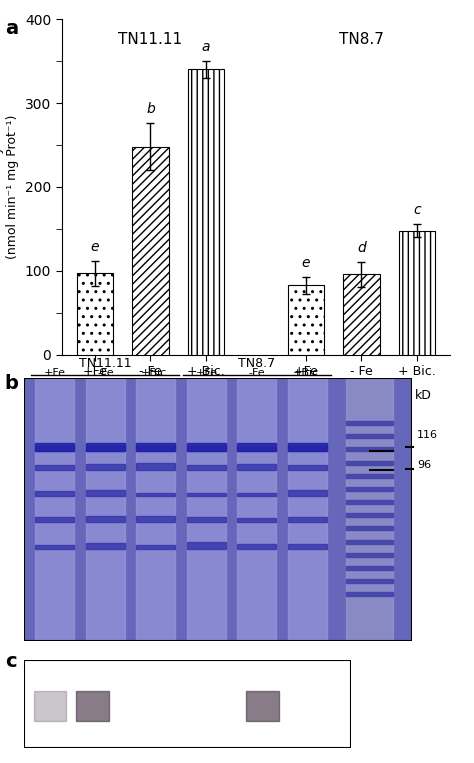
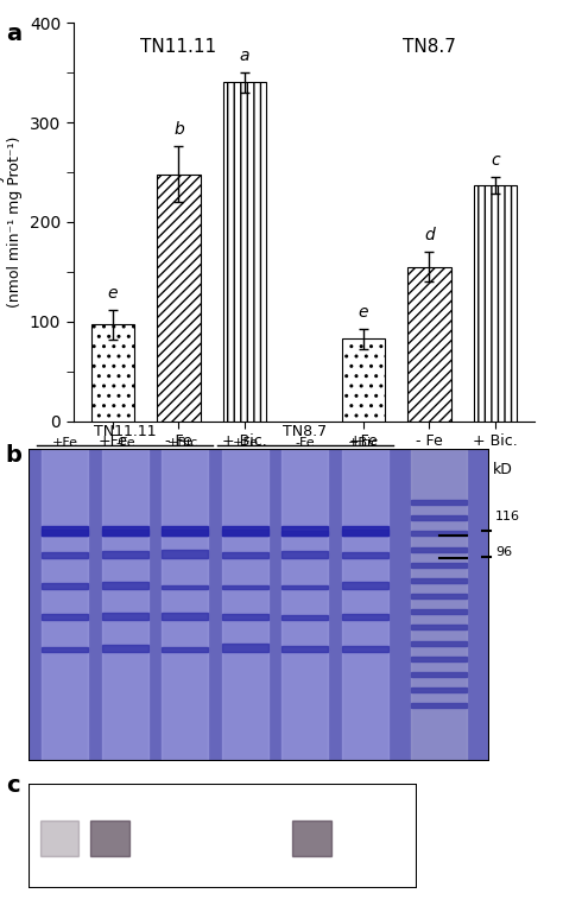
- Fe: 96 -> 155
+ Bic.: 148 -> 237
